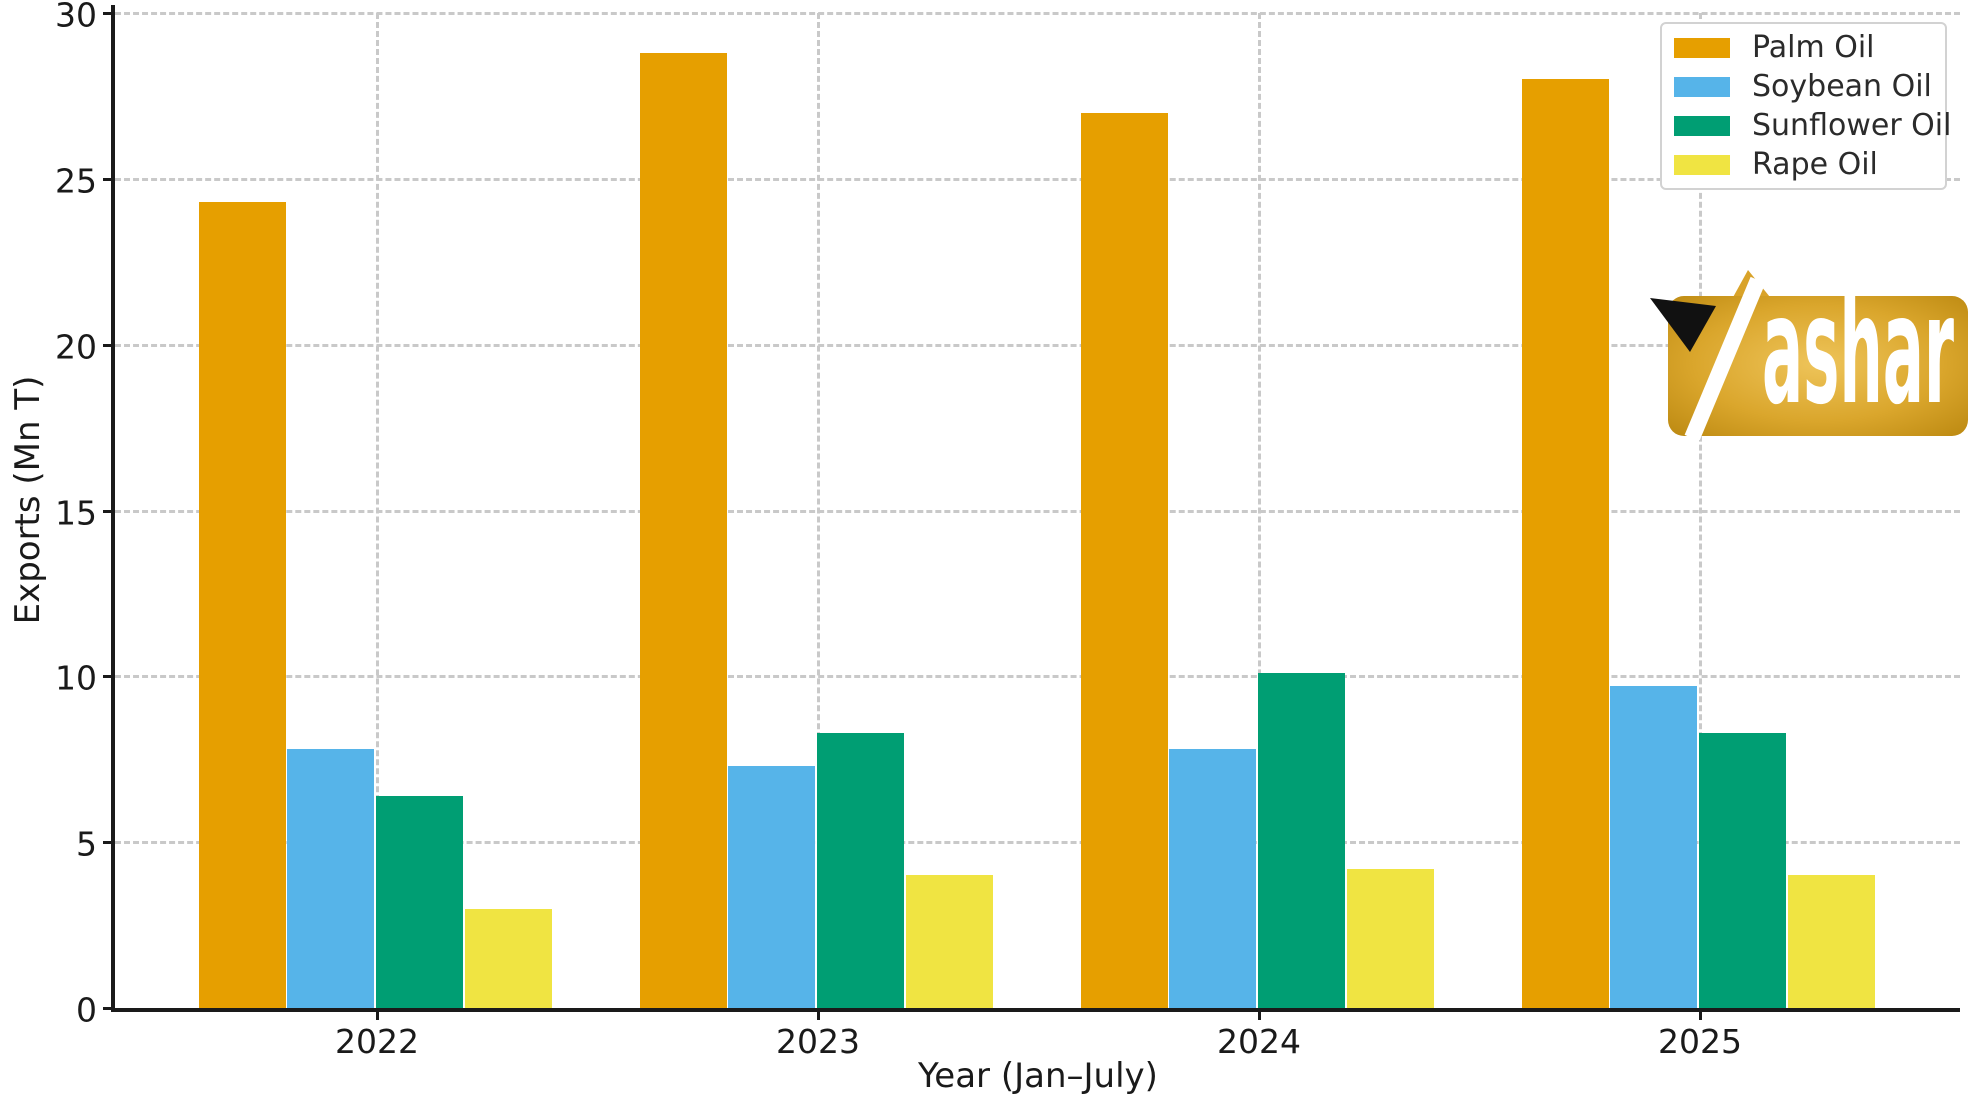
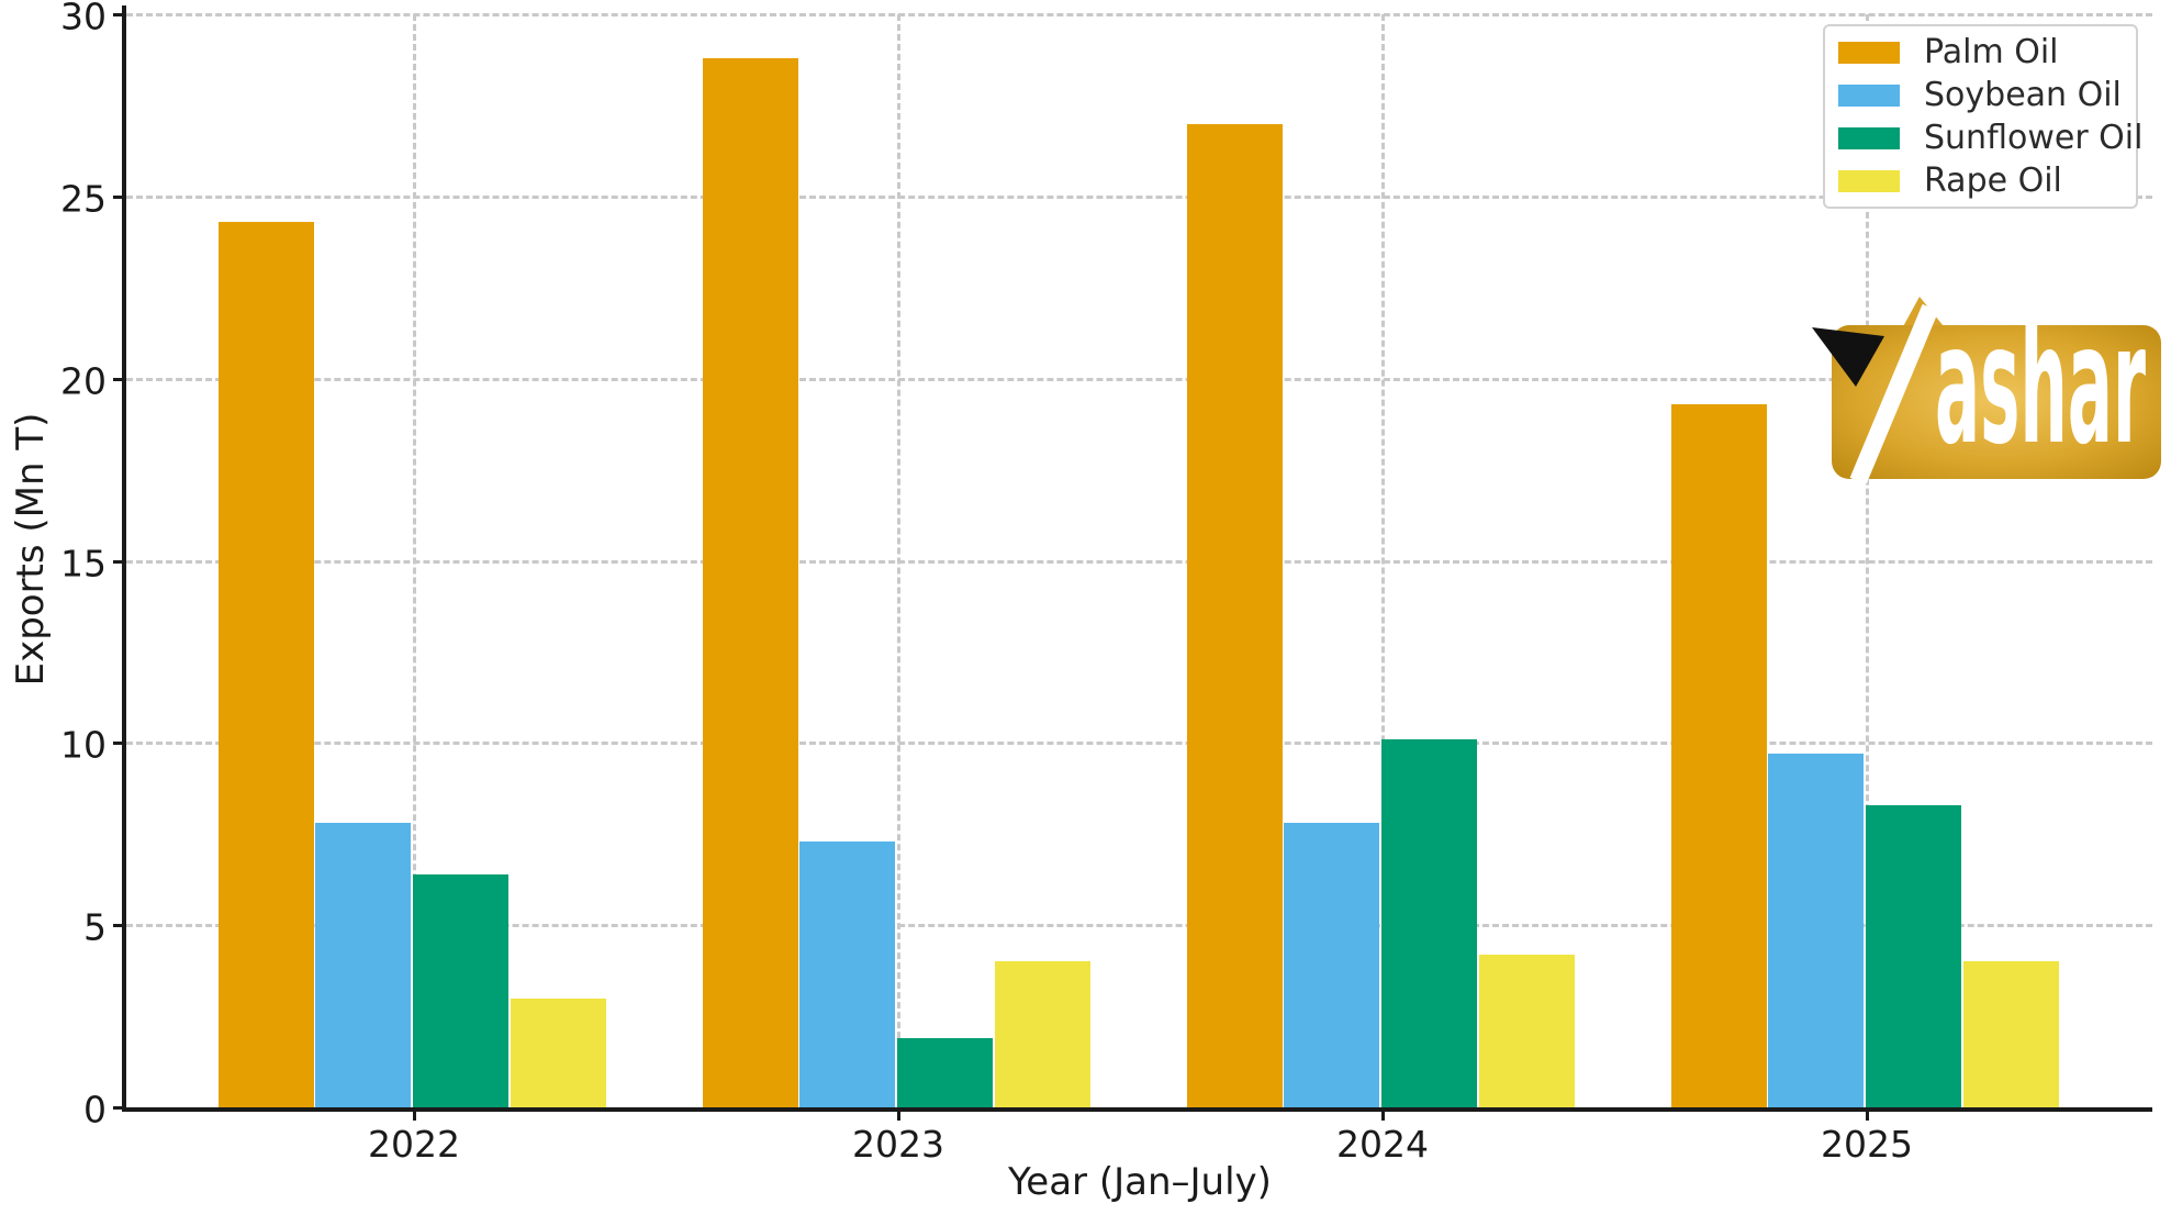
Sunflower Oil/2023: 8.3 -> 1.9
Palm Oil/2025: 28.0 -> 19.3
